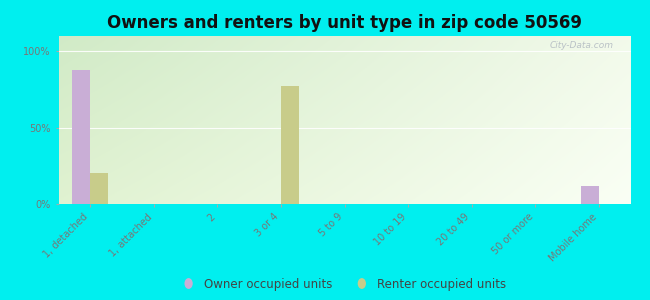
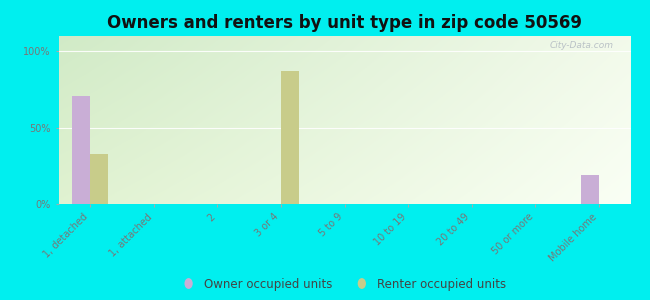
Owner occupied units/1, detached: 88% -> 71%
Renter occupied units/1, detached: 20% -> 33%
Renter occupied units/3 or 4: 77% -> 87%
Owner occupied units/Mobile home: 12% -> 19%
